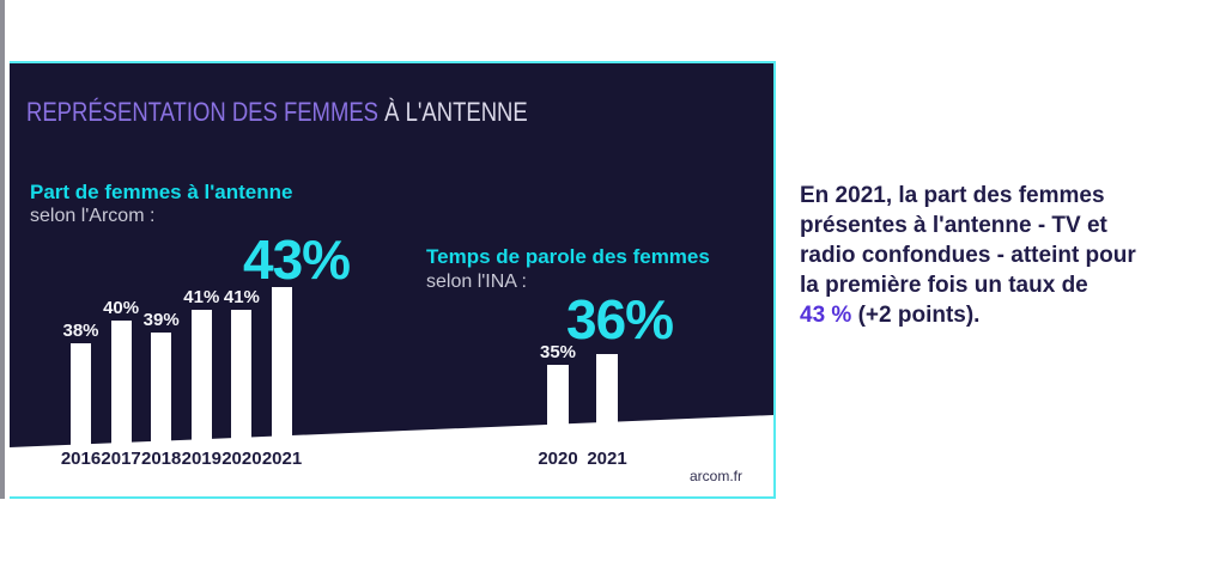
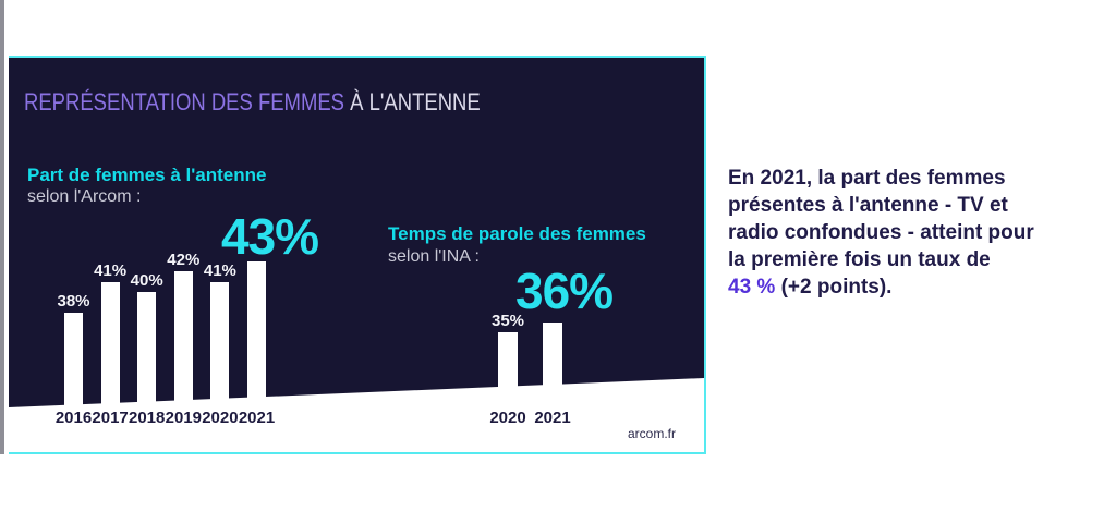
Part de femmes à l'antenne/2017: 40% -> 41%
Part de femmes à l'antenne/2018: 39% -> 40%
Part de femmes à l'antenne/2019: 41% -> 42%
